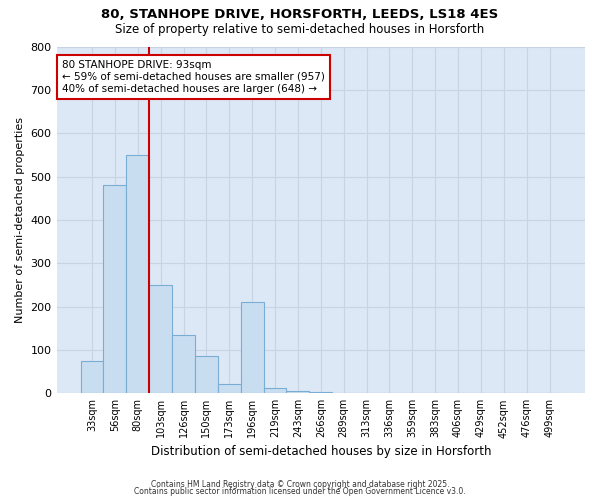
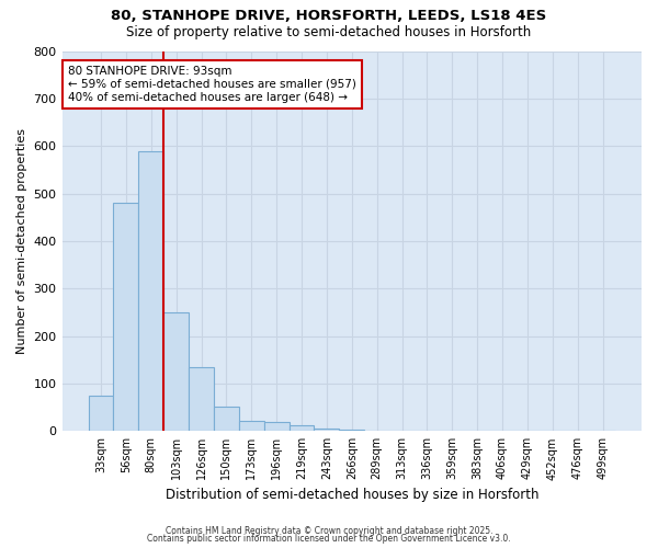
80sqm: 550 -> 590
150sqm: 85 -> 52
196sqm: 210 -> 20
